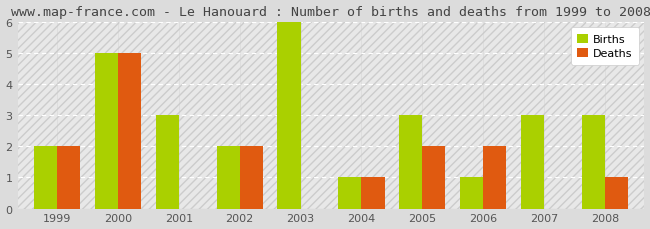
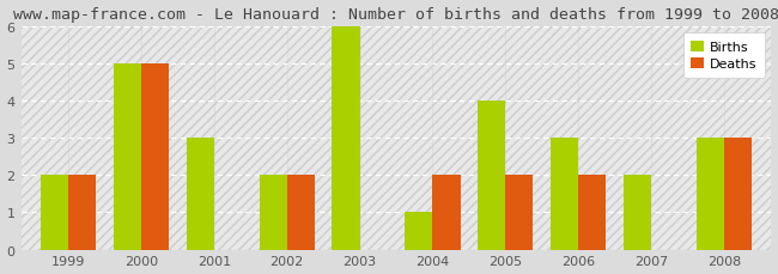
Deaths/2004: 1 -> 2
Births/2005: 3 -> 4
Births/2006: 1 -> 3
Births/2007: 3 -> 2
Deaths/2008: 1 -> 3
